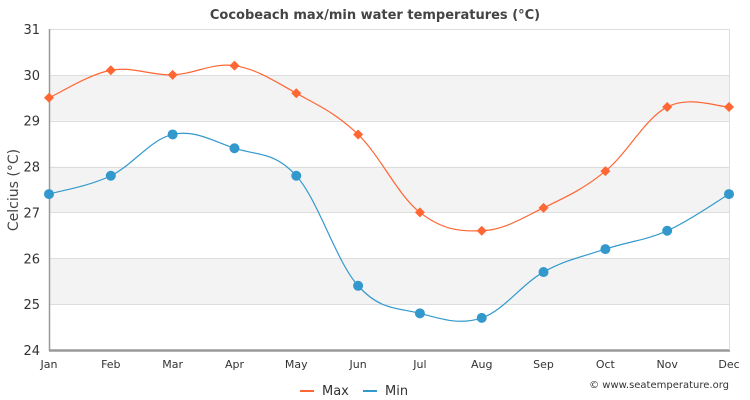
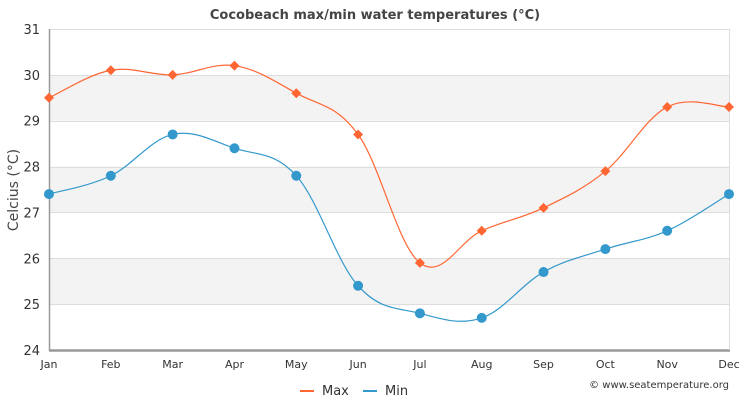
Max/Jul: 27.0 -> 25.9
